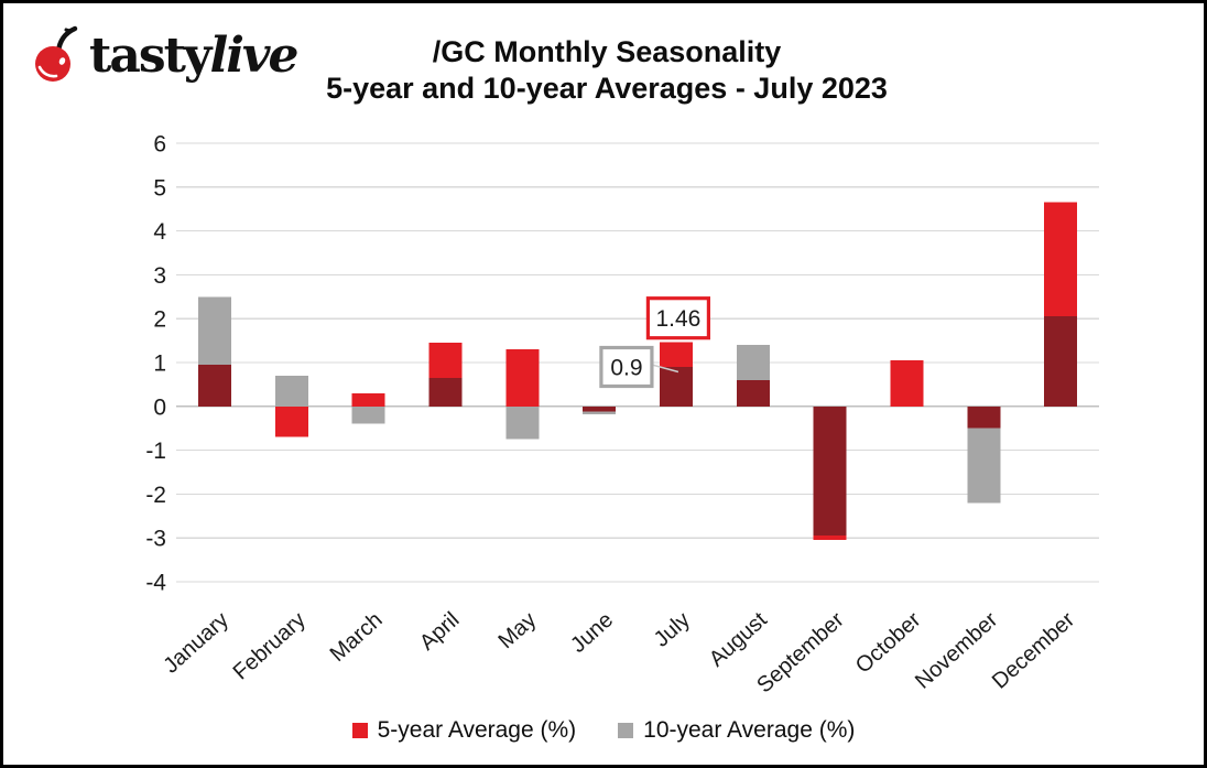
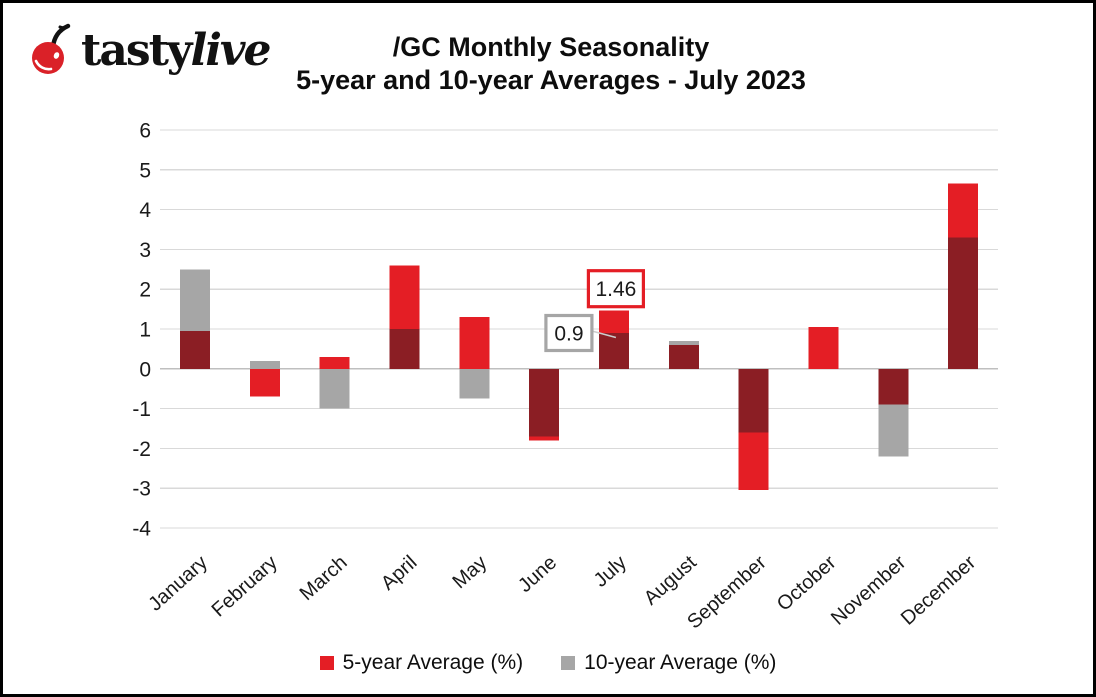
10-year Average (%)/February: 0.7 -> 0.2
10-year Average (%)/March: -0.4 -> -1.0
5-year Average (%)/April: 1.4 -> 2.6
10-year Average (%)/April: 0.7 -> 1.0
5-year Average (%)/June: -0.1 -> -1.8
10-year Average (%)/June: -0.2 -> -1.7
10-year Average (%)/August: 1.4 -> 0.7
10-year Average (%)/September: -3.0 -> -1.6
5-year Average (%)/November: -0.5 -> -0.9
10-year Average (%)/December: 2.0 -> 3.3
